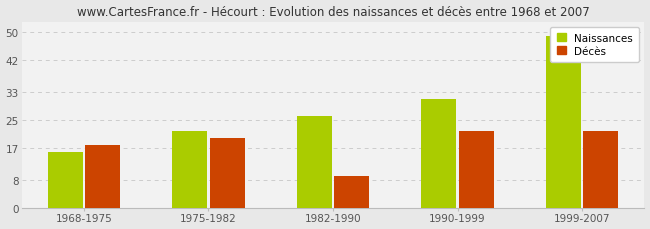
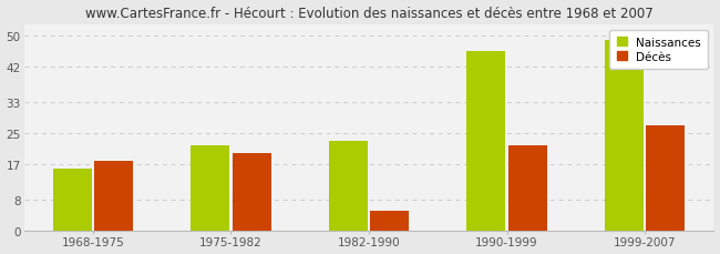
Naissances/1982-1990: 26 -> 23
Décès/1982-1990: 9 -> 5
Naissances/1990-1999: 31 -> 46
Décès/1999-2007: 22 -> 27
